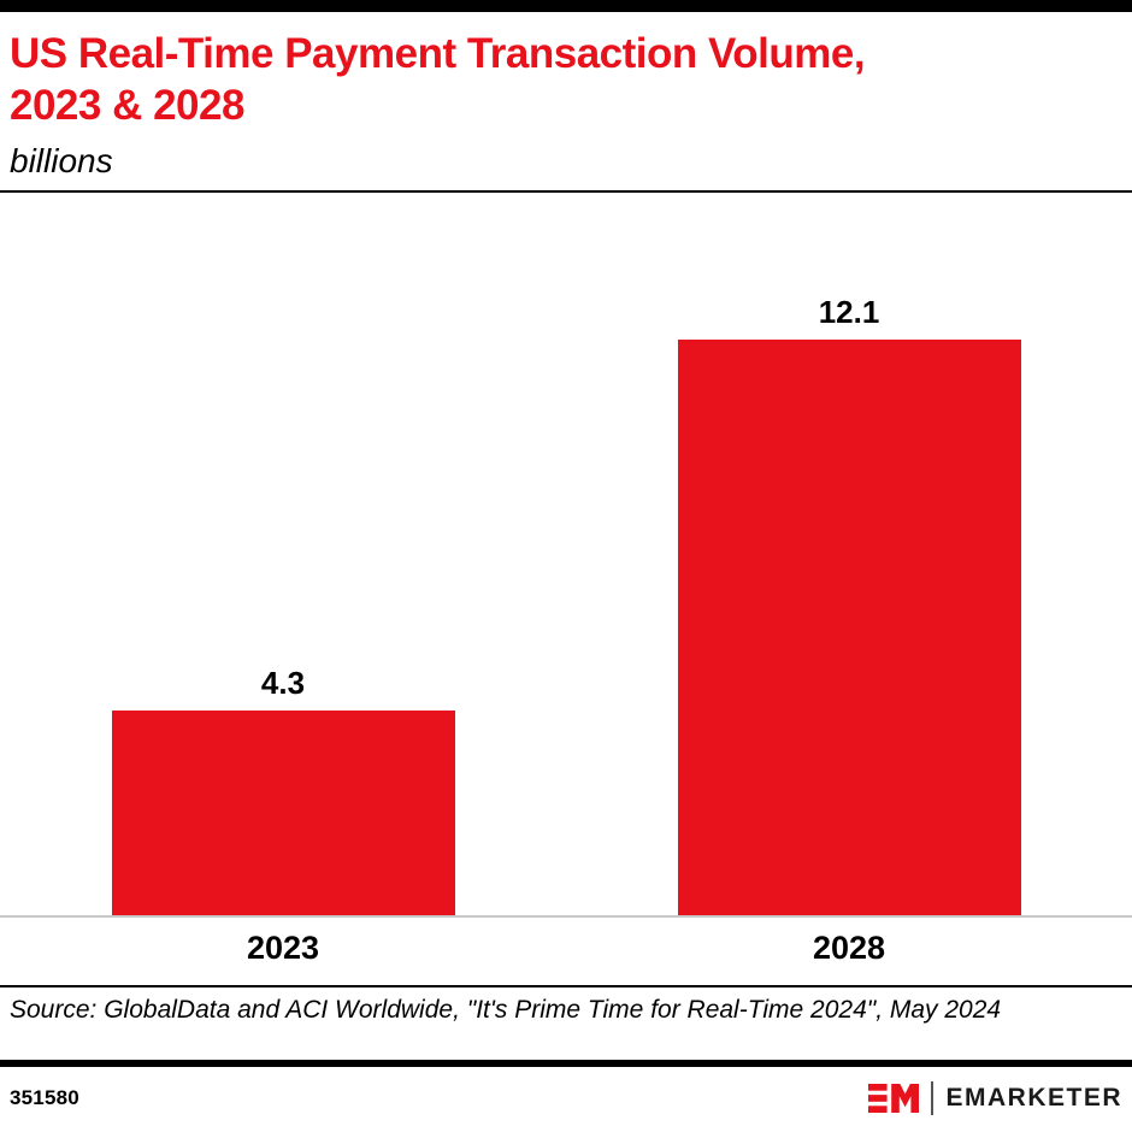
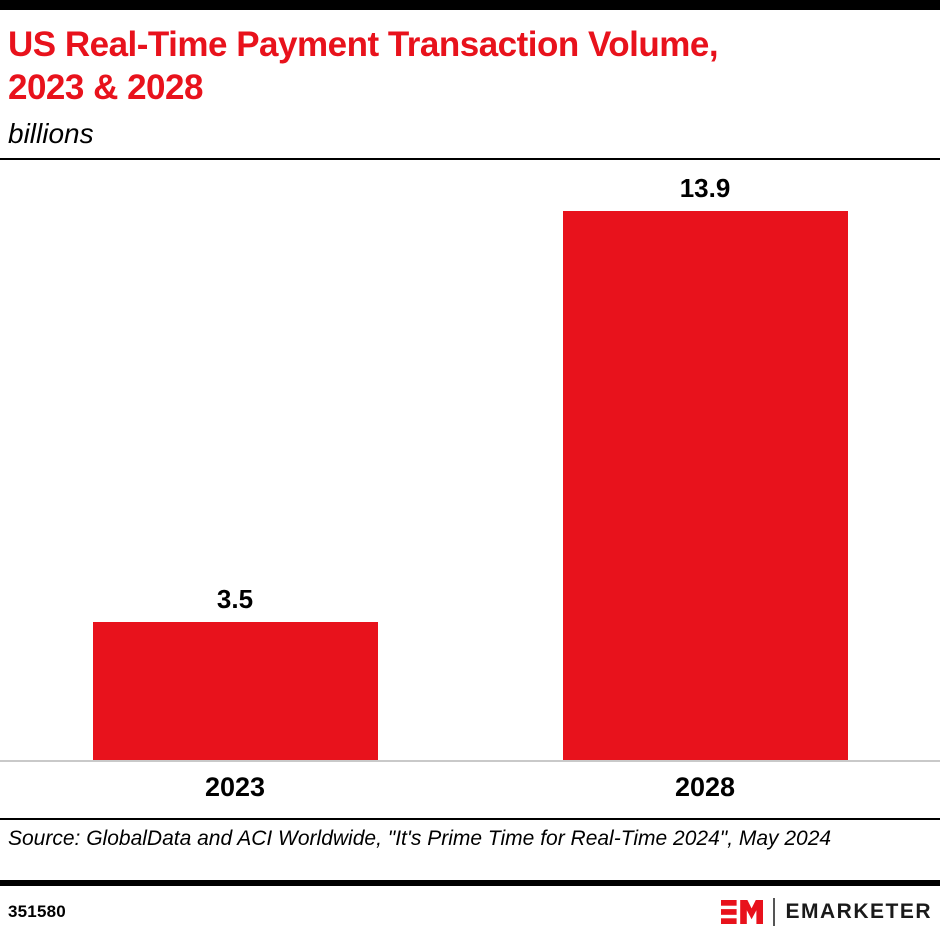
2023: 4.3 -> 3.5
2028: 12.1 -> 13.9
